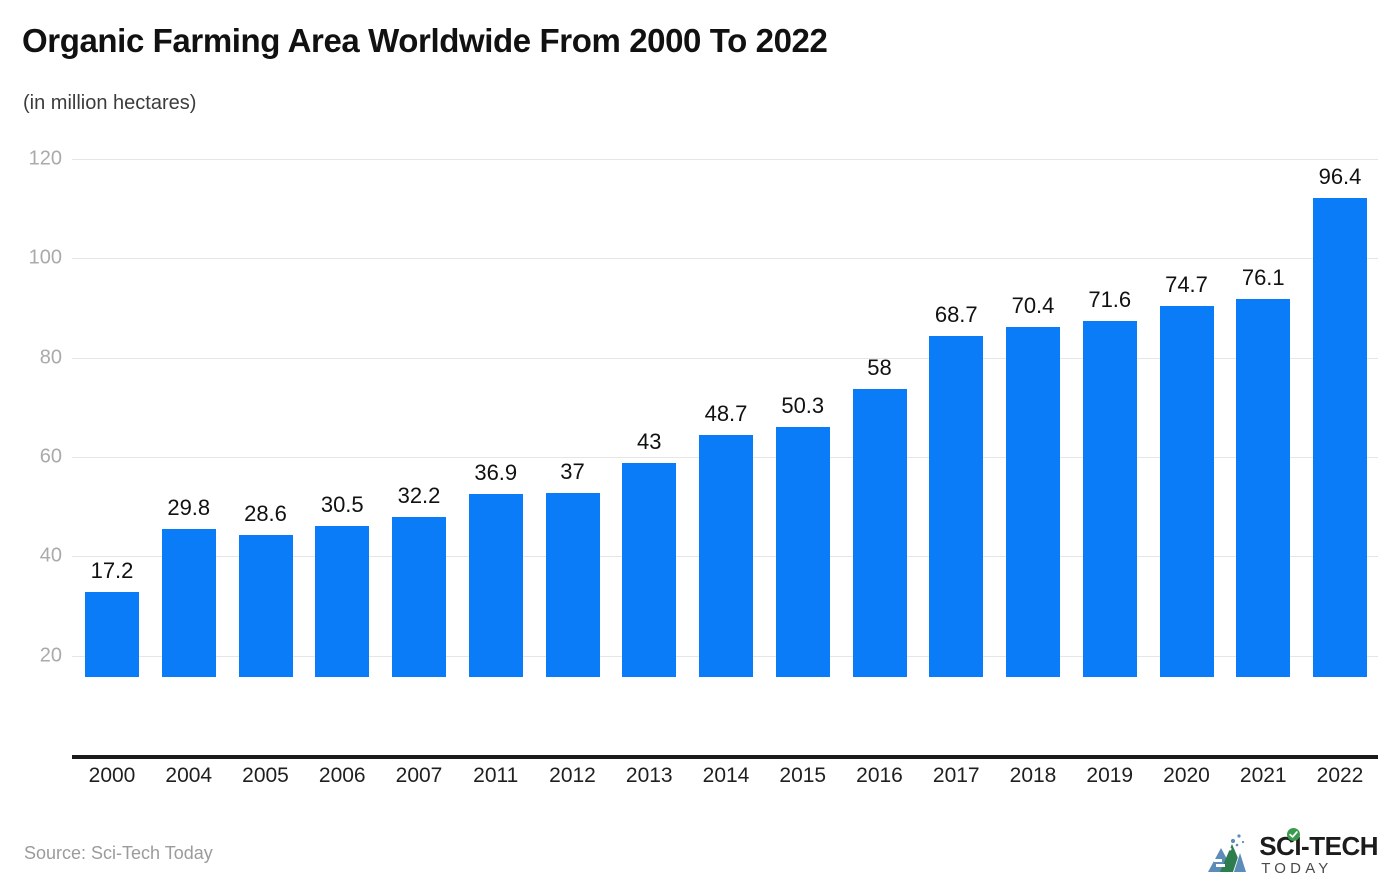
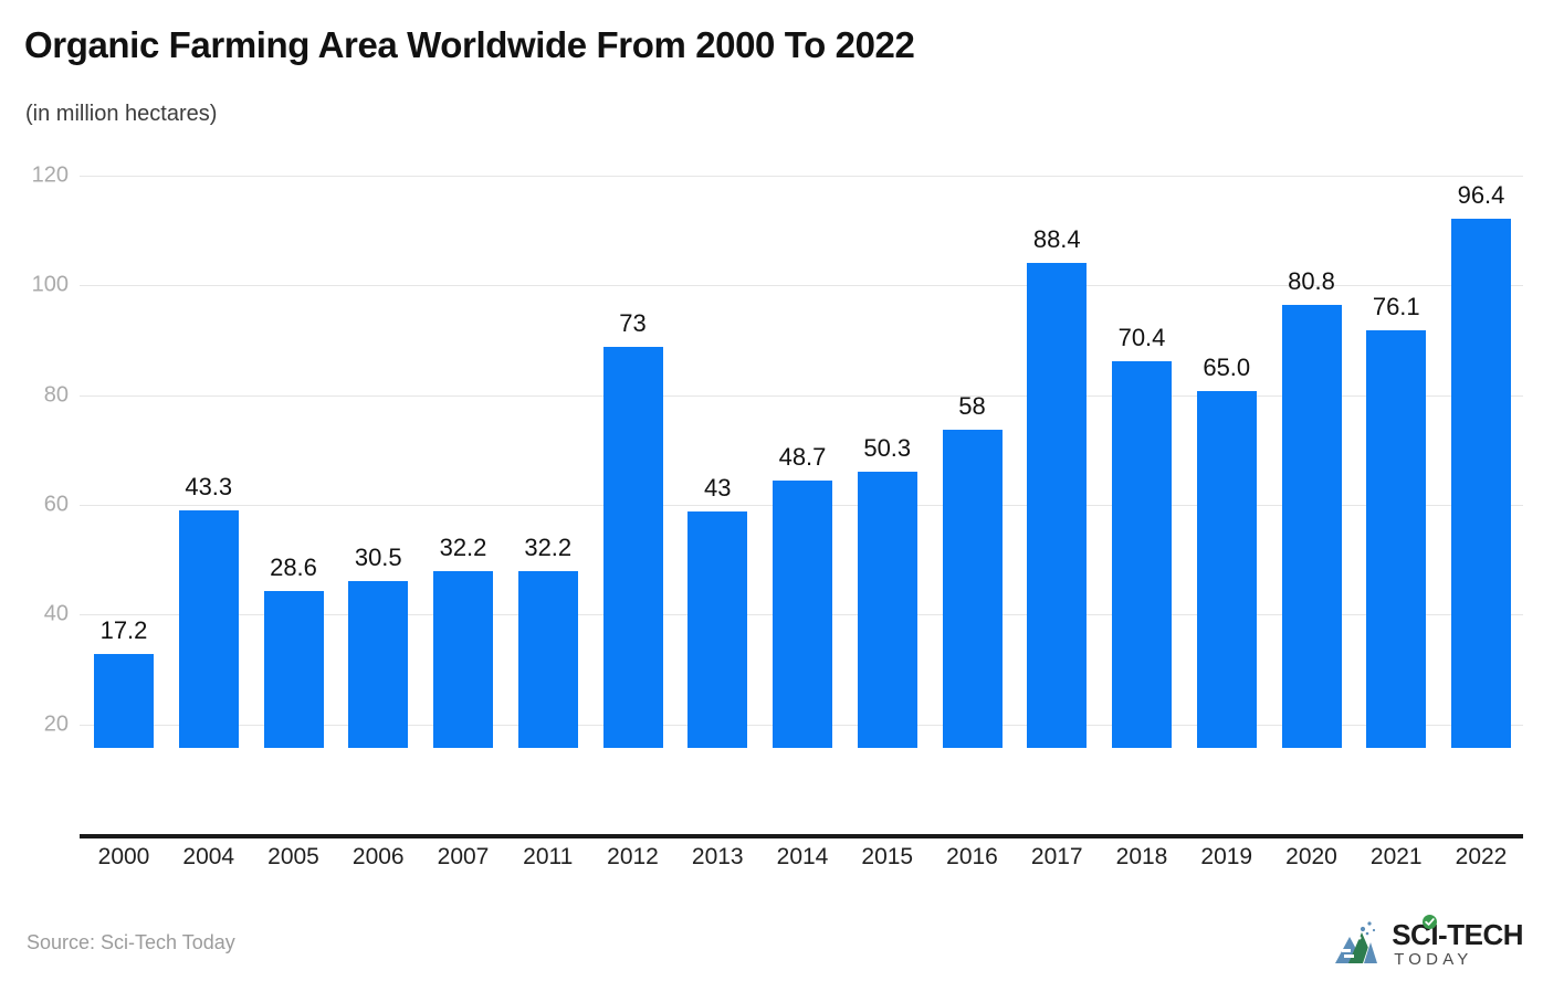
2004: 29.8 -> 43.3
2011: 36.9 -> 32.2
2012: 37 -> 73
2017: 68.7 -> 88.4
2019: 71.6 -> 65.0
2020: 74.7 -> 80.8
